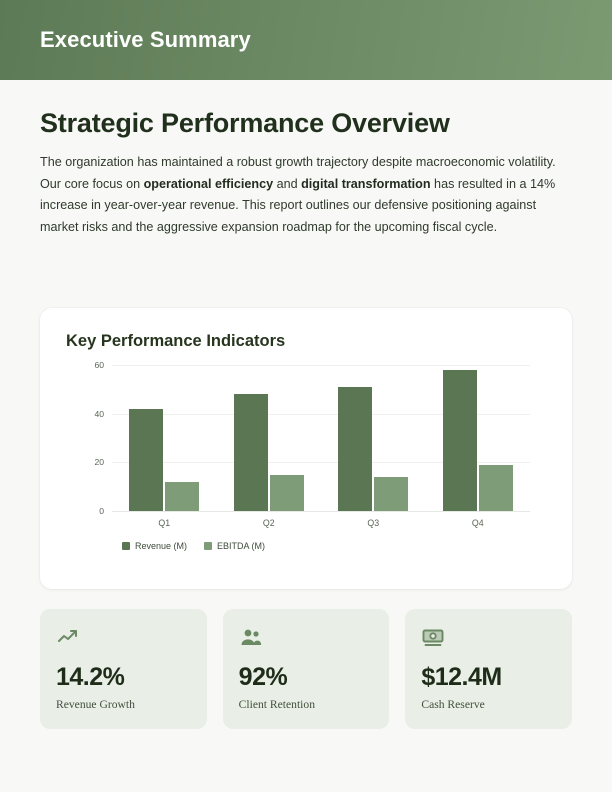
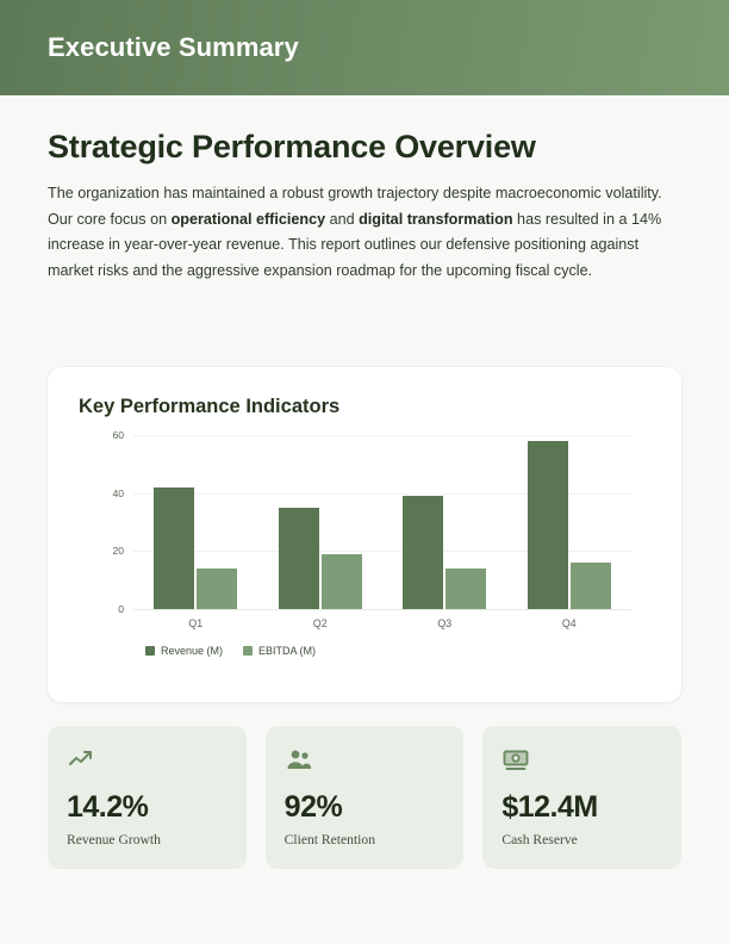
EBITDA (M)/Q1: 12 -> 14
Revenue (M)/Q2: 48 -> 35
EBITDA (M)/Q2: 15 -> 19
Revenue (M)/Q3: 51 -> 39
EBITDA (M)/Q4: 19 -> 16
